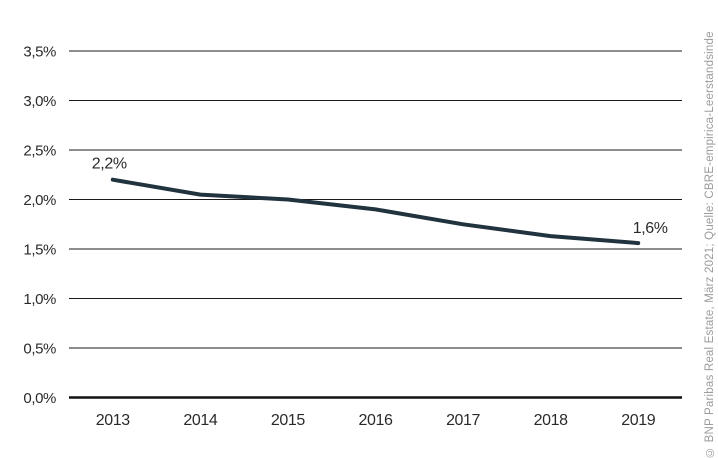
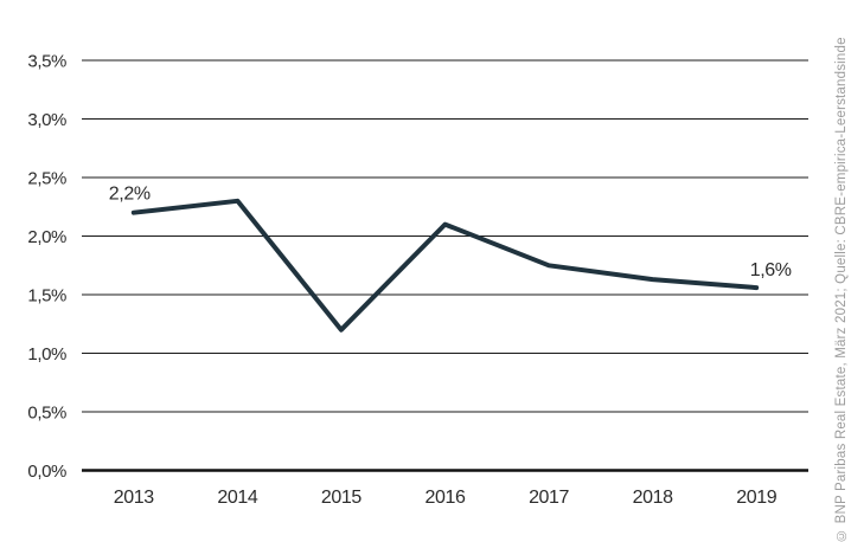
2014: 2,0% -> 2,3%
2015: 2,0% -> 1,2%
2016: 1,9% -> 2,1%
